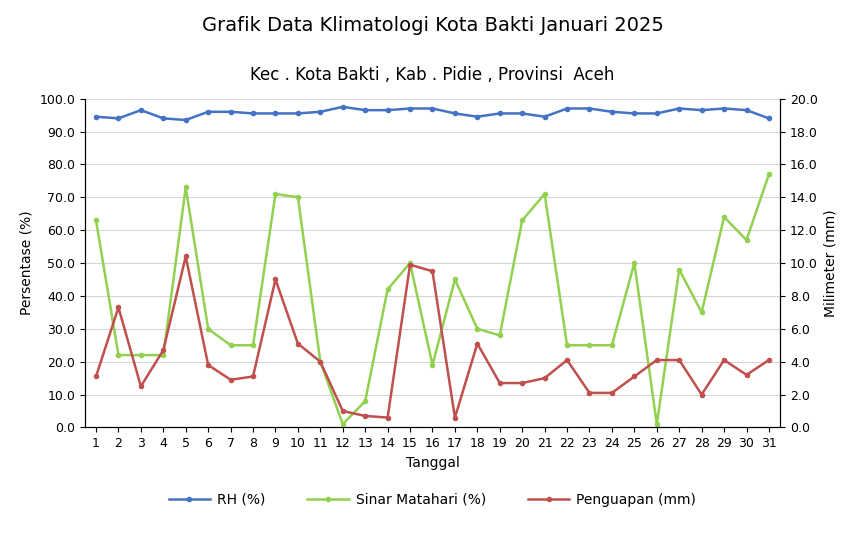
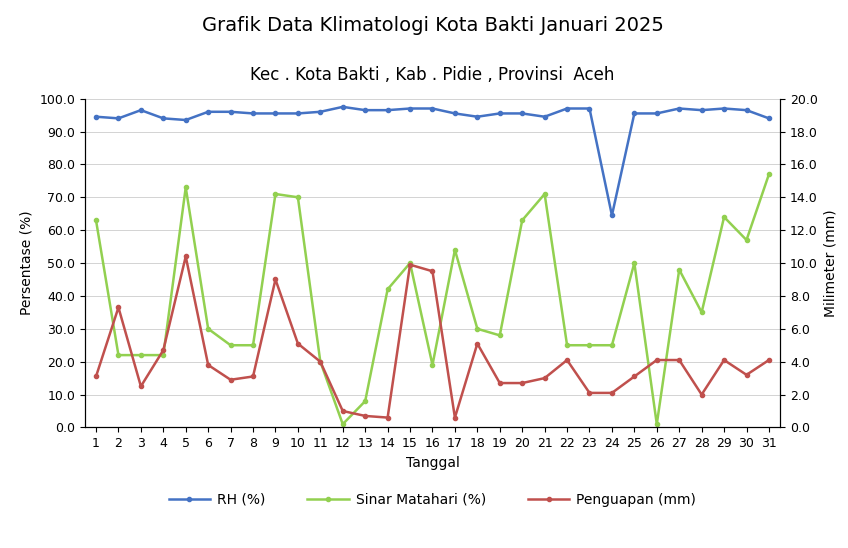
Sinar Matahari (%)/17: 45 -> 54
RH (%)/24: 96.0 -> 64.5
